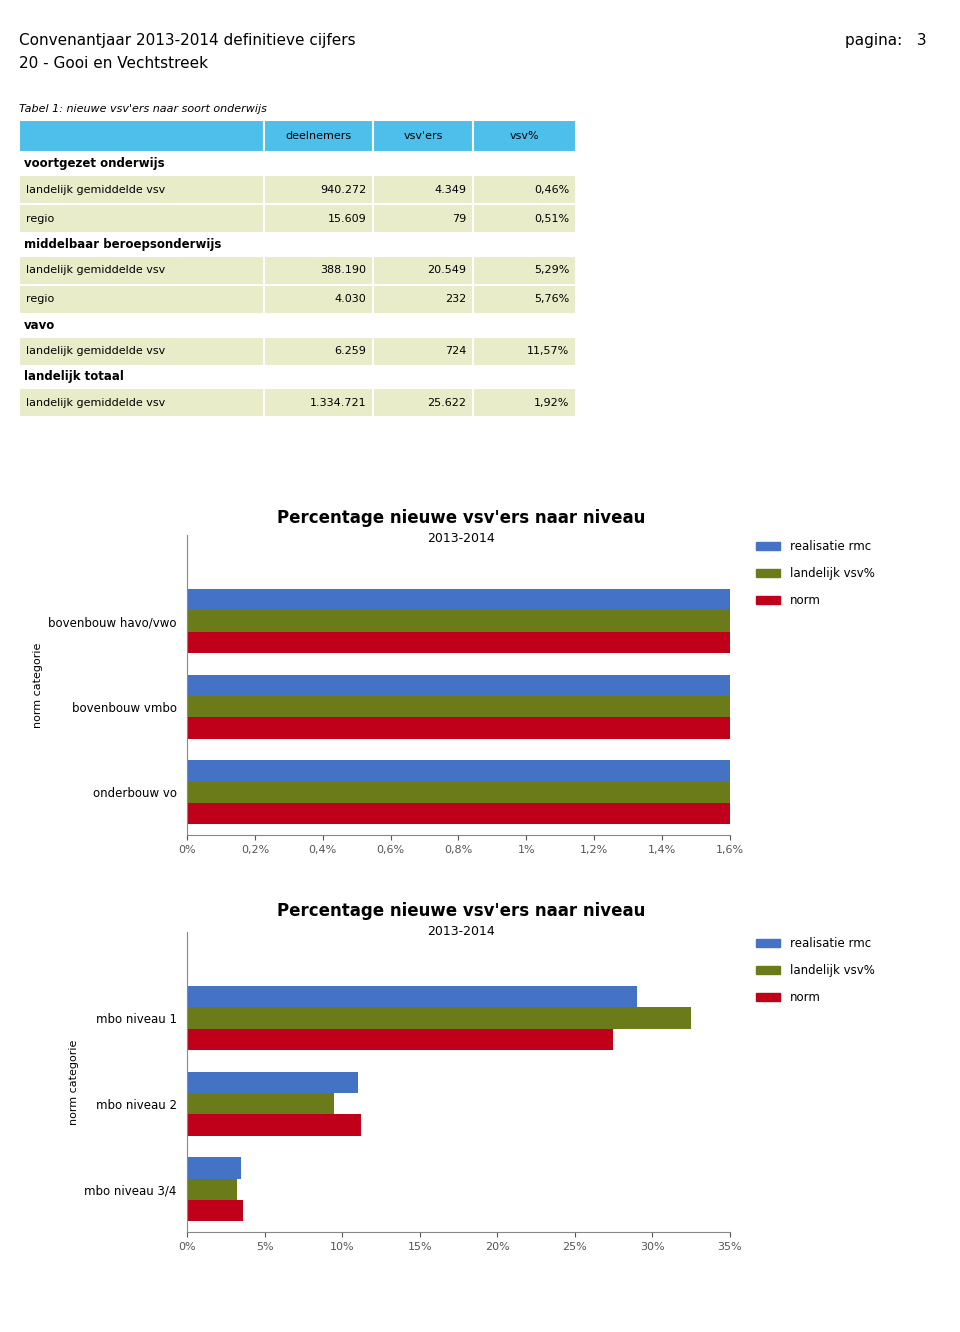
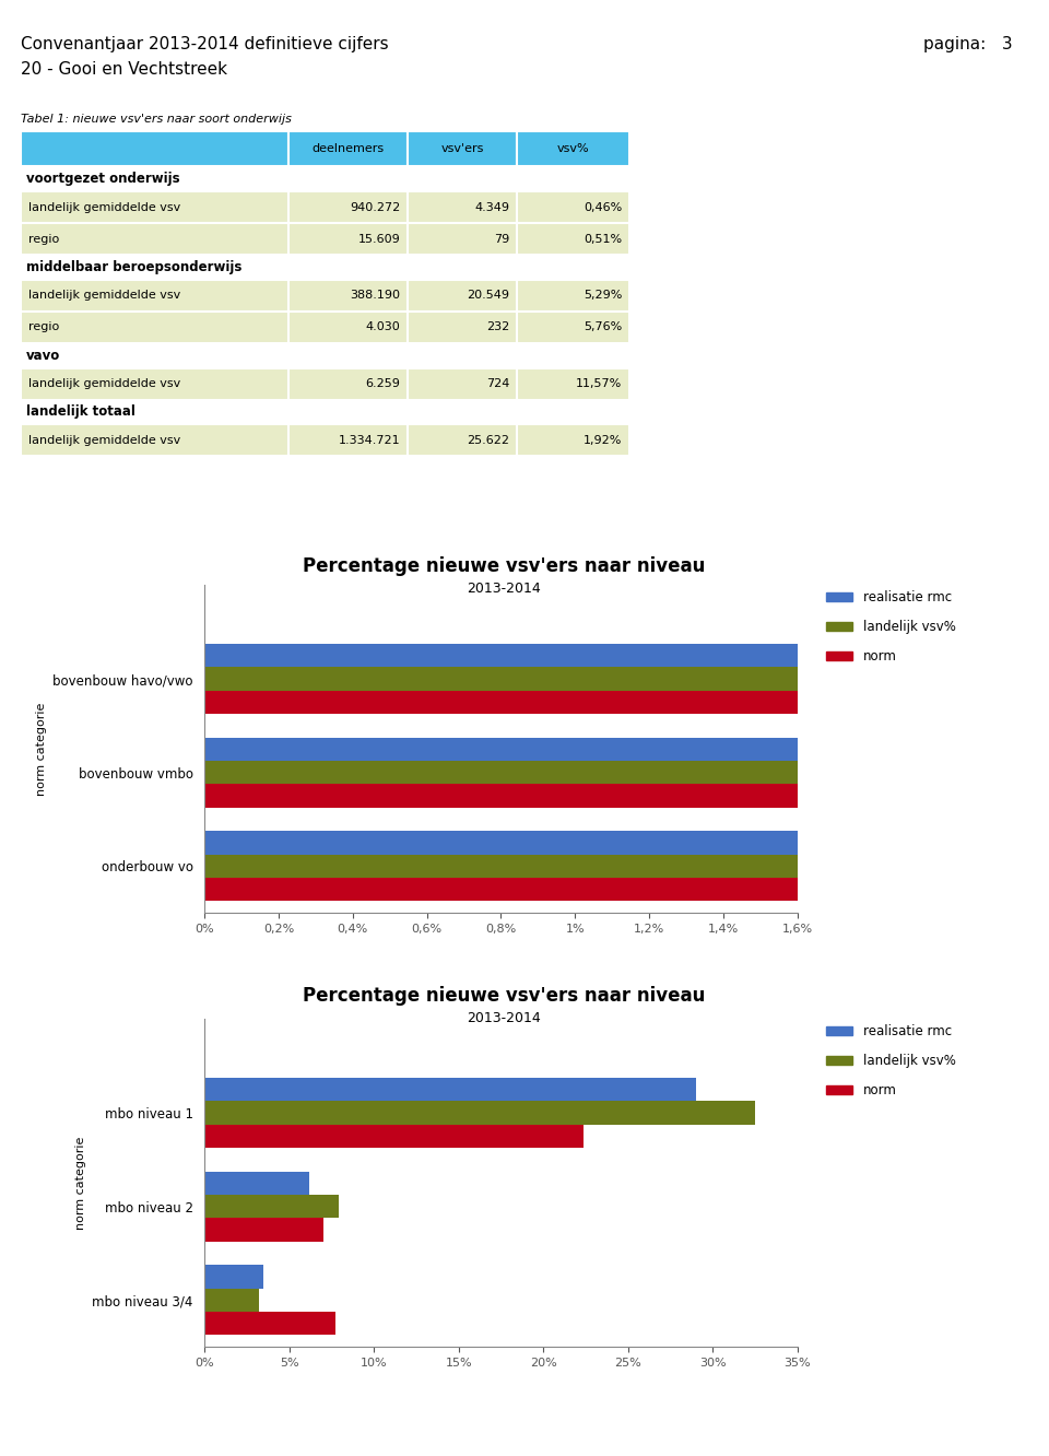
norm/mbo niveau 1: 27.5% -> 22.4%
realisatie rmc/mbo niveau 2: 11.0% -> 6.2%
landelijk vsv%/mbo niveau 2: 9.5% -> 7.9%
norm/mbo niveau 2: 11.2% -> 7.0%
norm/mbo niveau 3/4: 3.6% -> 7.7%
